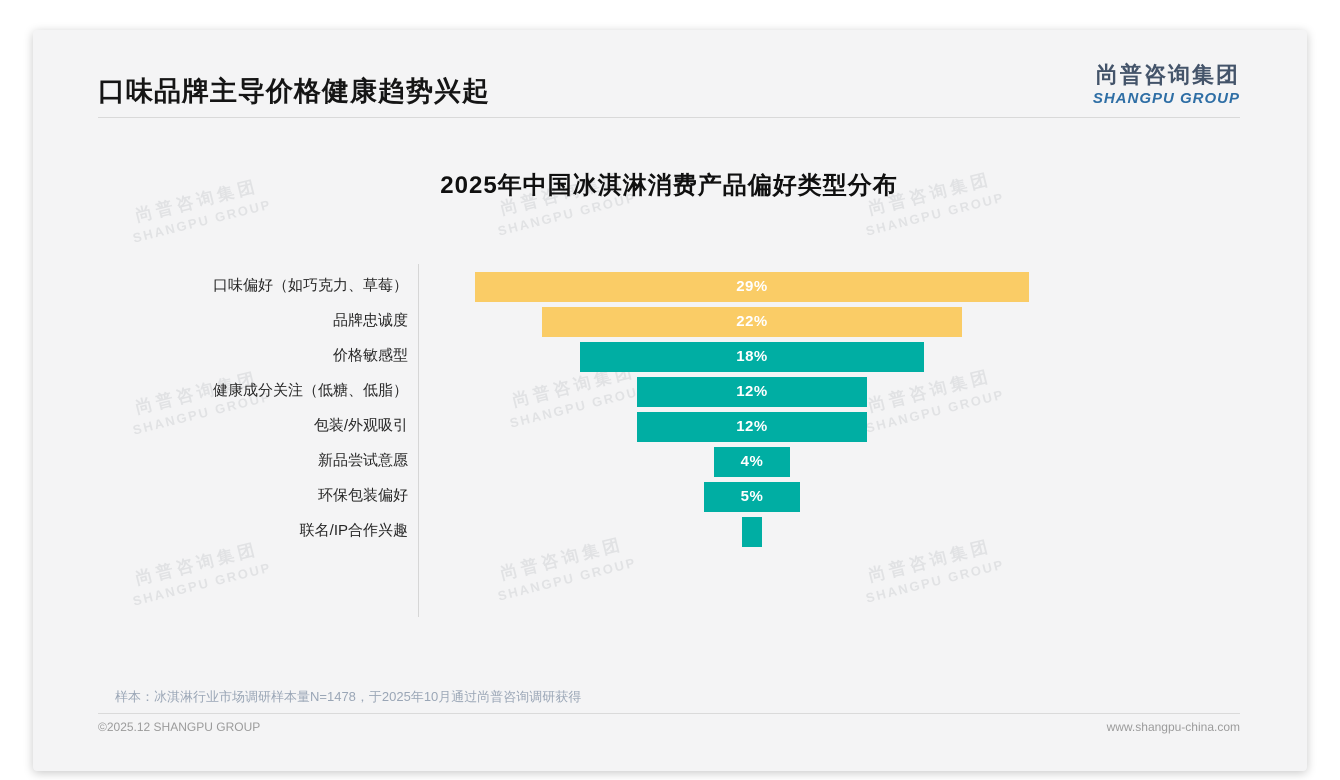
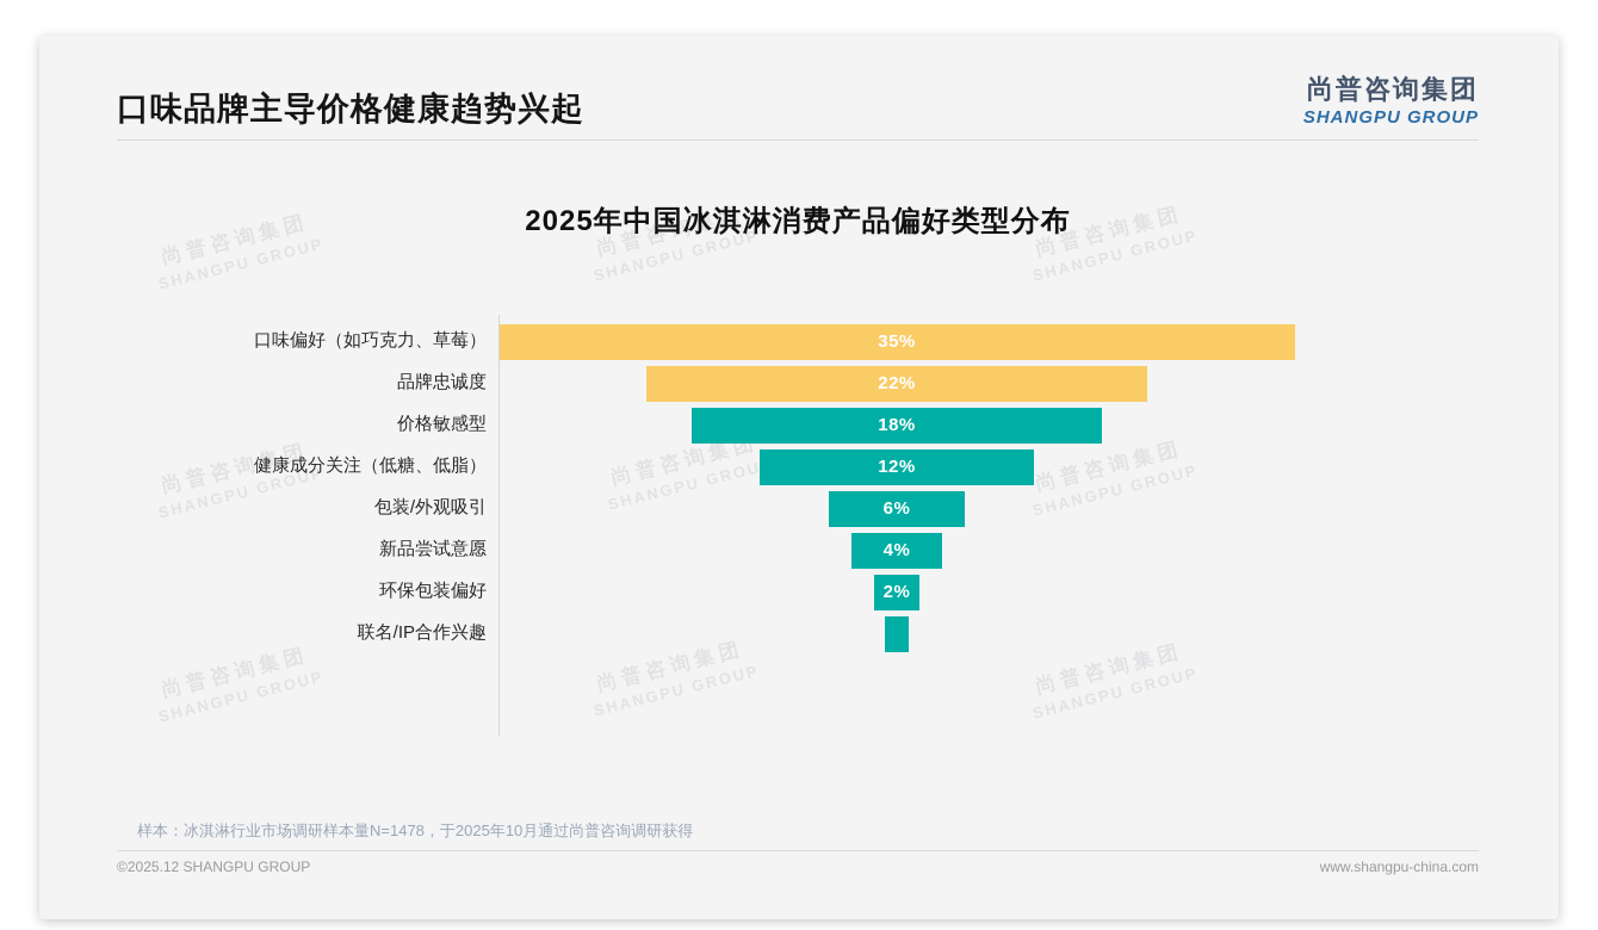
口味偏好（如巧克力、草莓）: 29% -> 35%
包装/外观吸引: 12% -> 6%
环保包装偏好: 5% -> 2%
